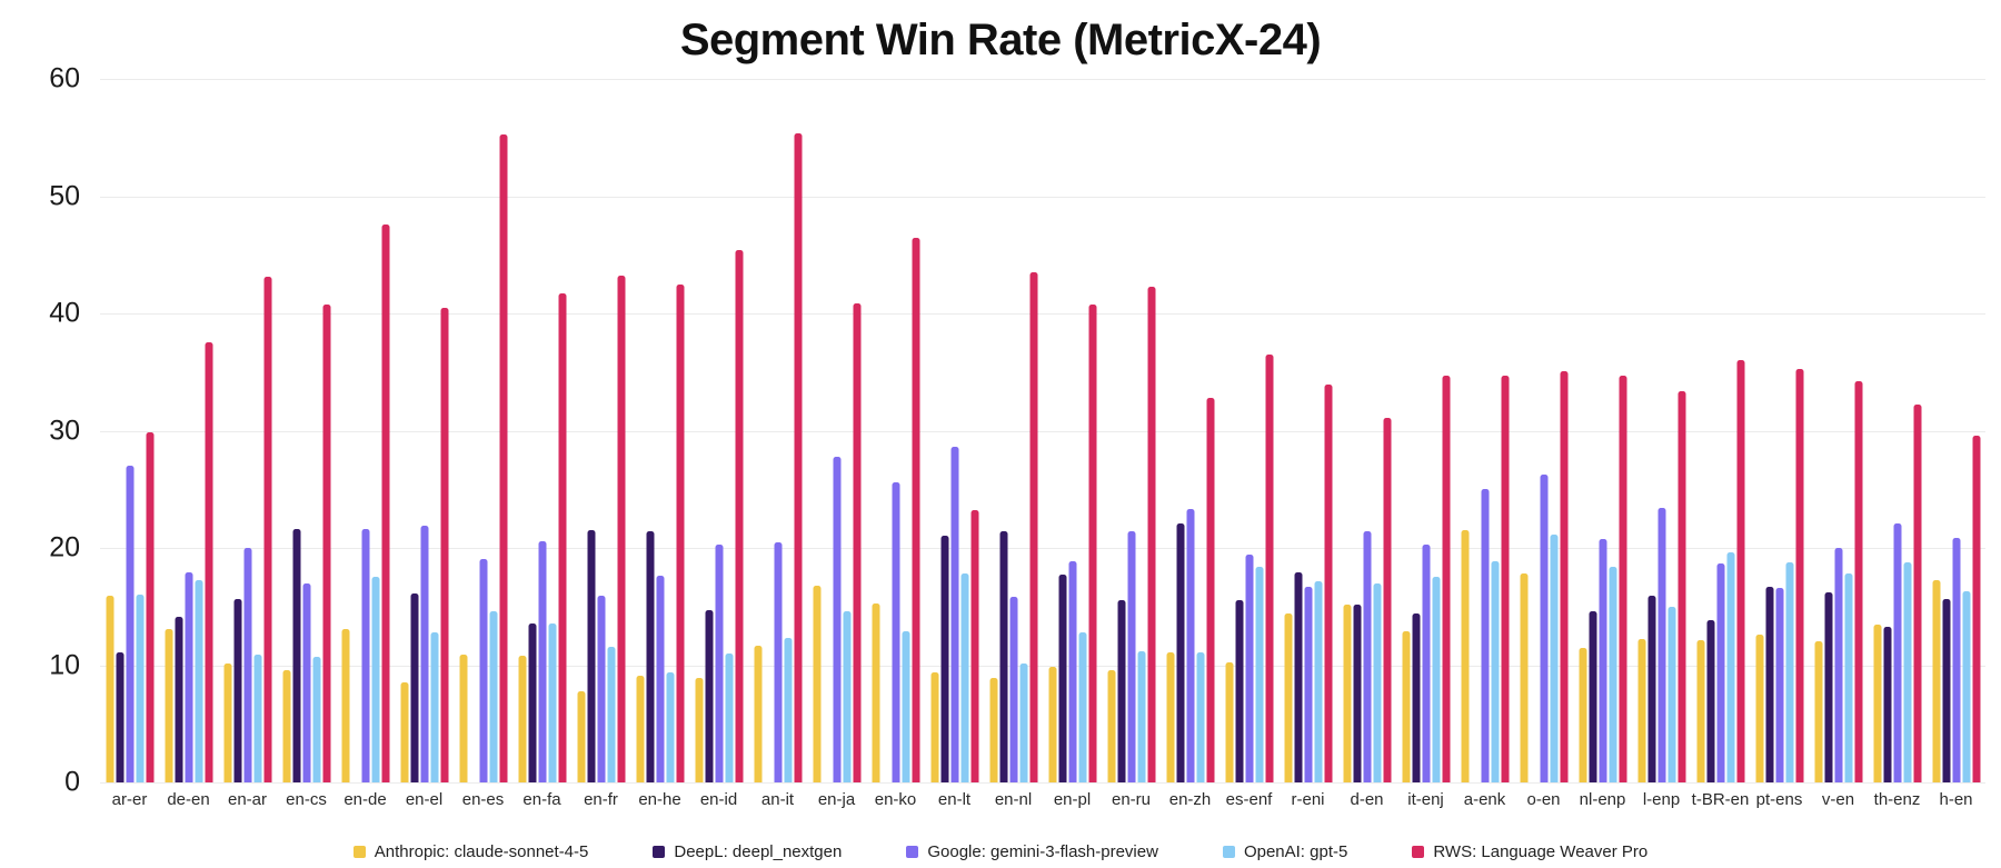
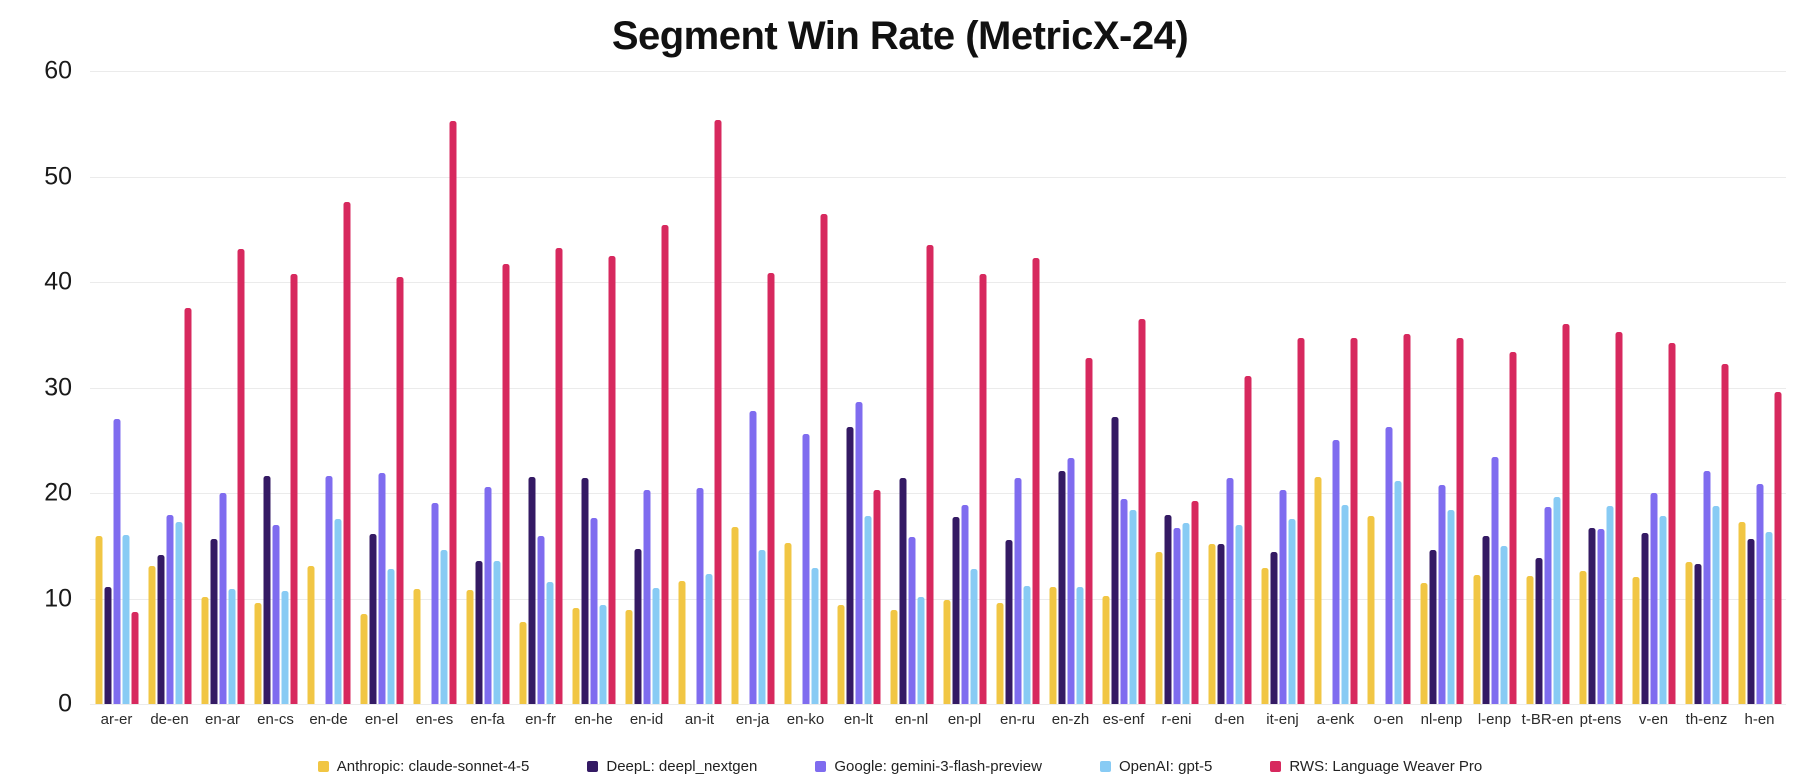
RWS: Language Weaver Pro/ar-er: 29.9 -> 8.7
DeepL: deepl_nextgen/en-lt: 21.0 -> 26.3
RWS: Language Weaver Pro/en-lt: 23.2 -> 20.3
DeepL: deepl_nextgen/es-enf: 15.5 -> 27.2
RWS: Language Weaver Pro/r-eni: 33.9 -> 19.2
